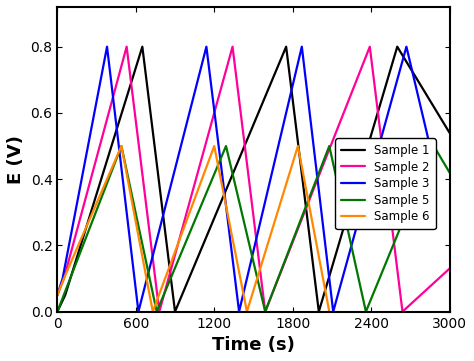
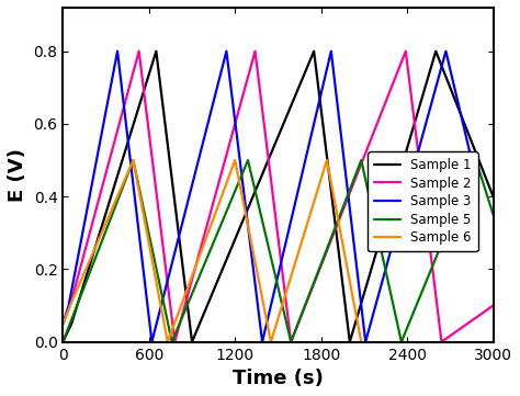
Sample 1/3000: 0.54 -> 0.40
Sample 2/3000: 0.13 -> 0.10
Sample 5/3000: 0.42 -> 0.35
